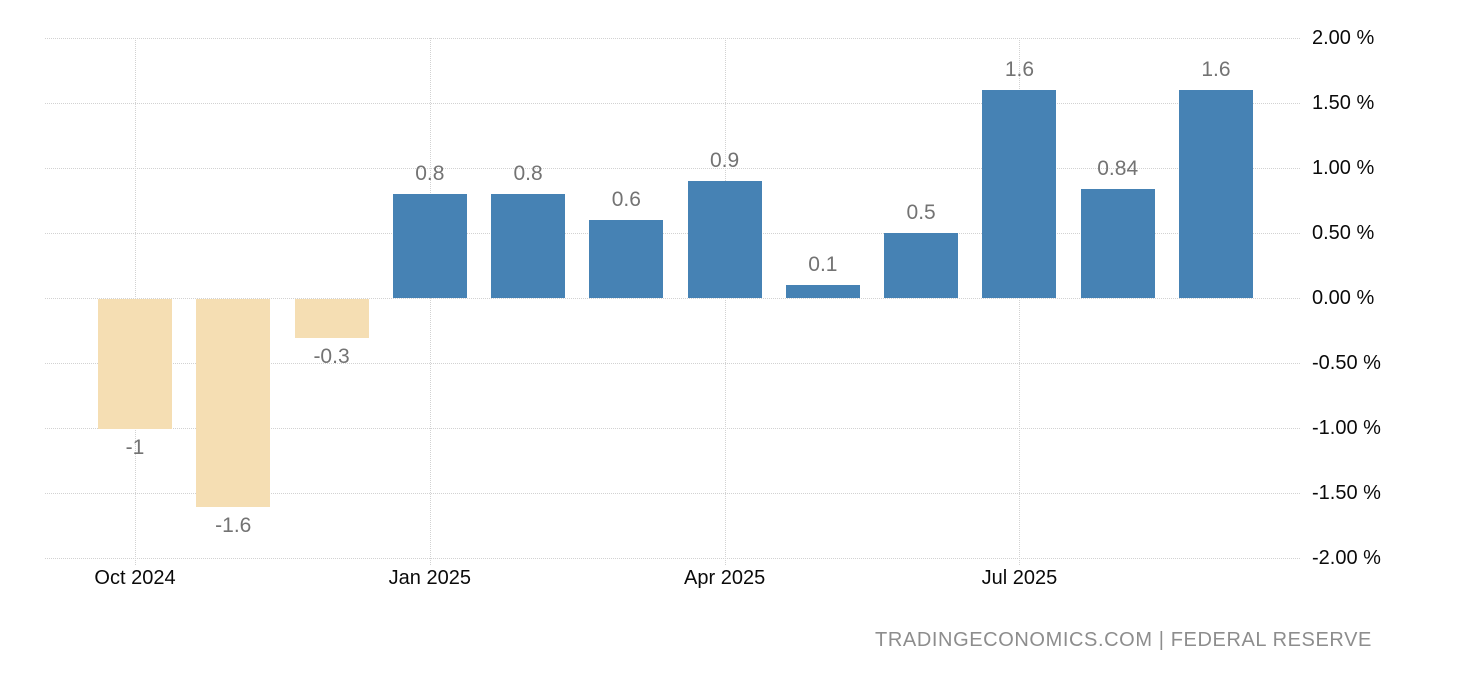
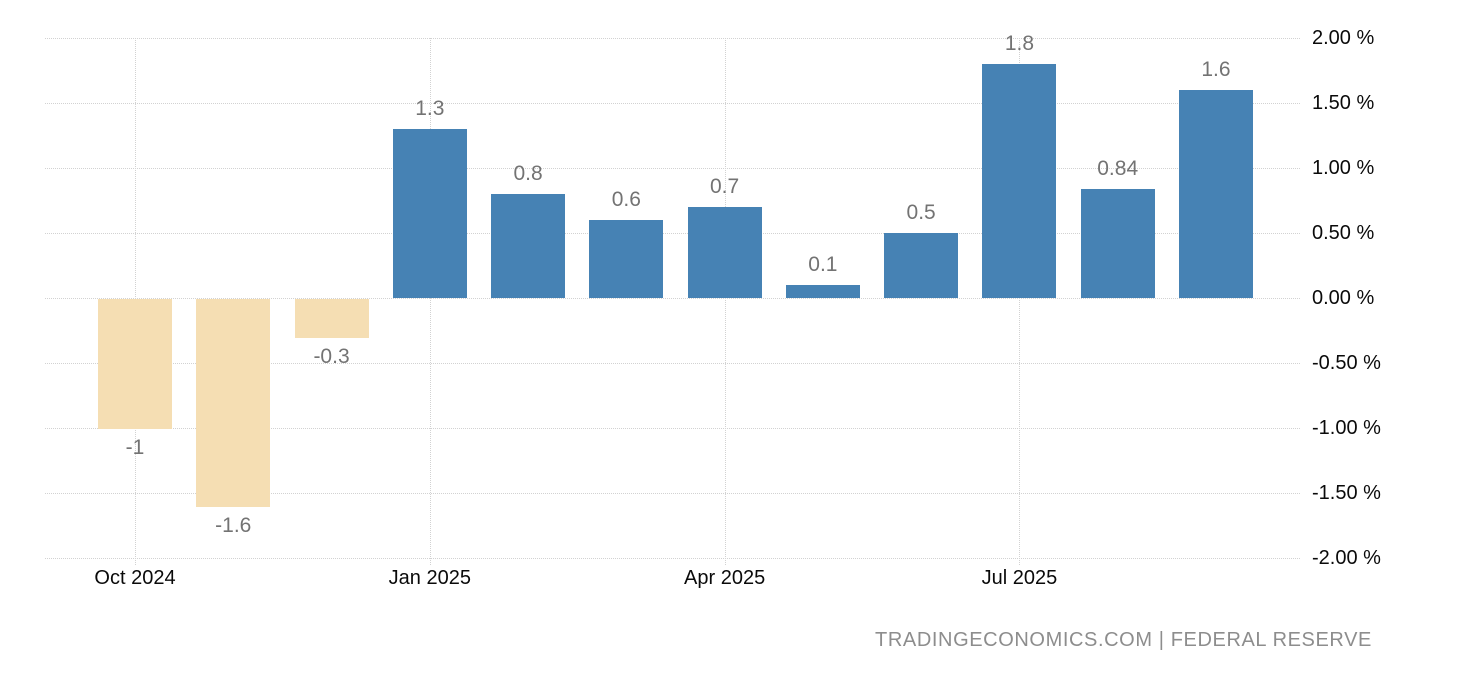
Jan 2025: 0.8 -> 1.3
Apr 2025: 0.9 -> 0.7
Jul 2025: 1.6 -> 1.8
